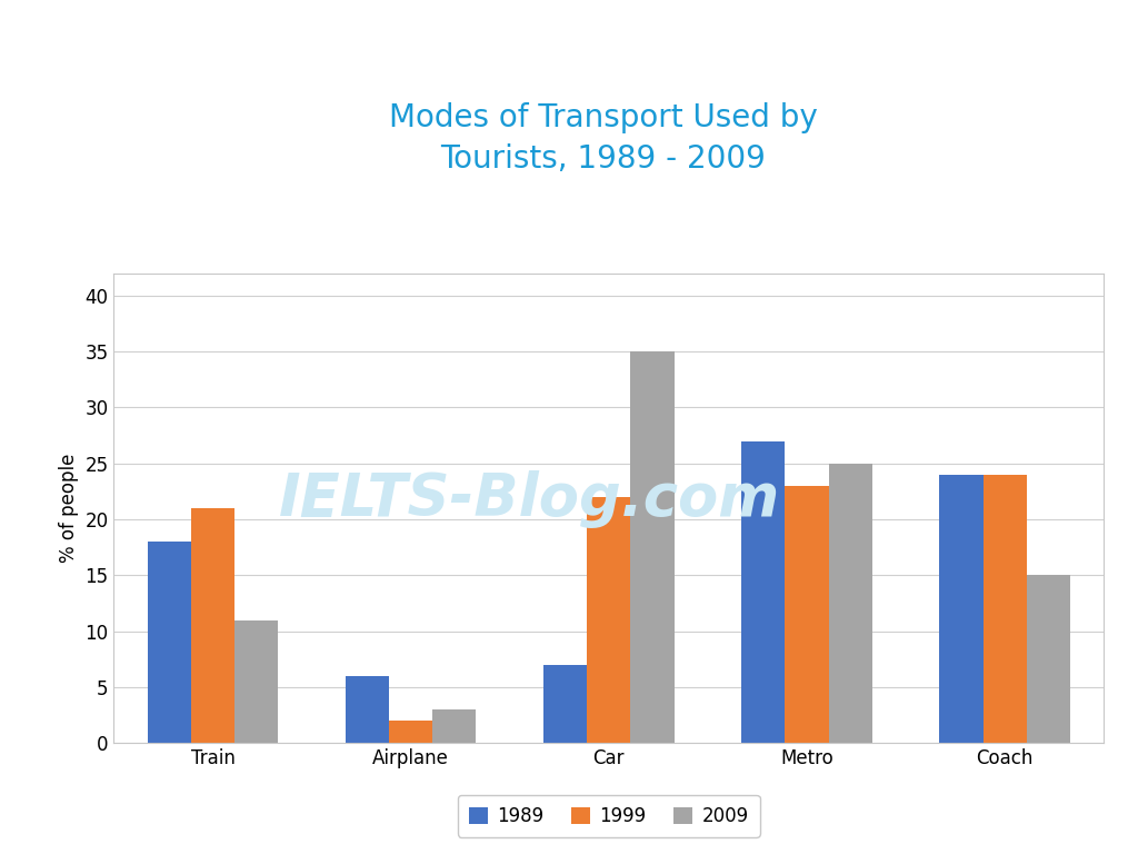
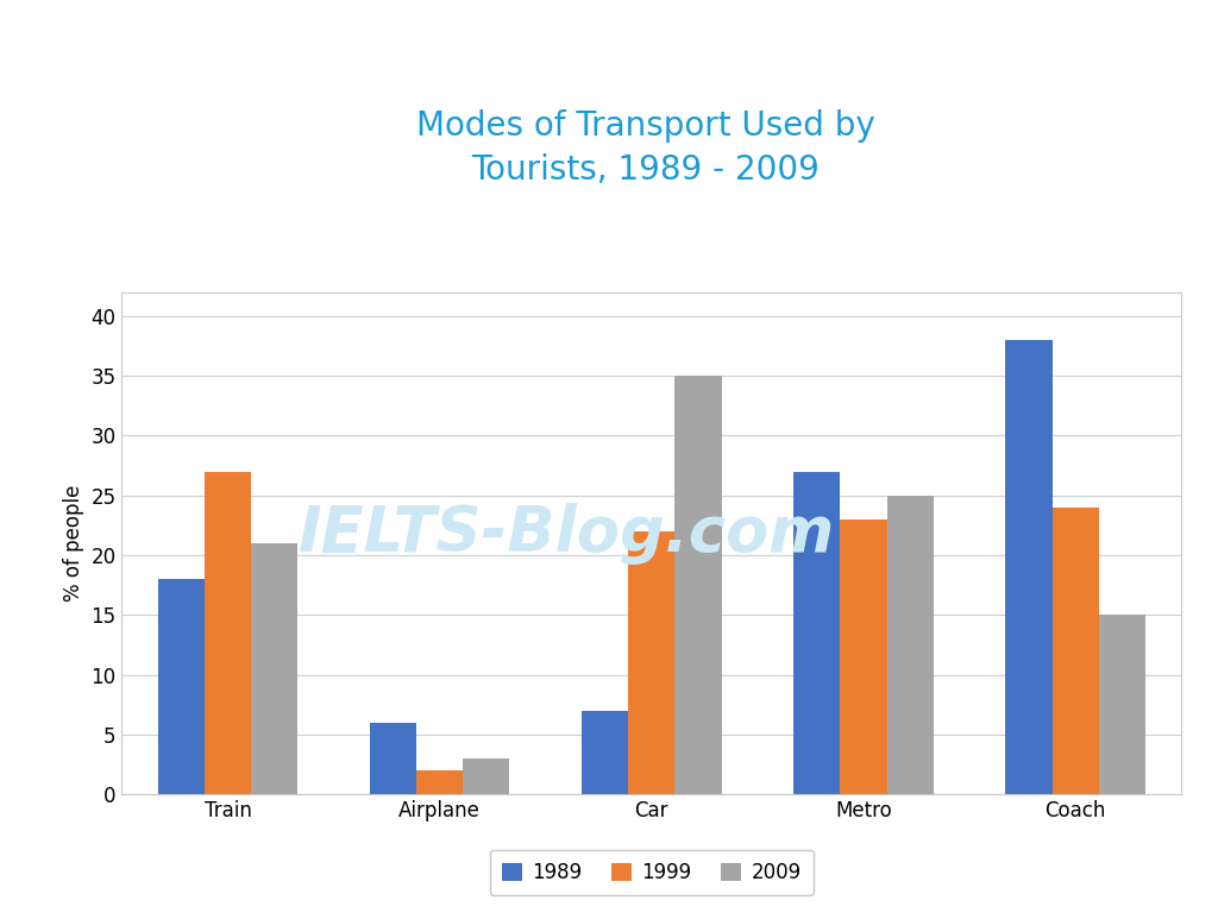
1999/Train: 21 -> 27
2009/Train: 11 -> 21
1989/Coach: 24 -> 38
